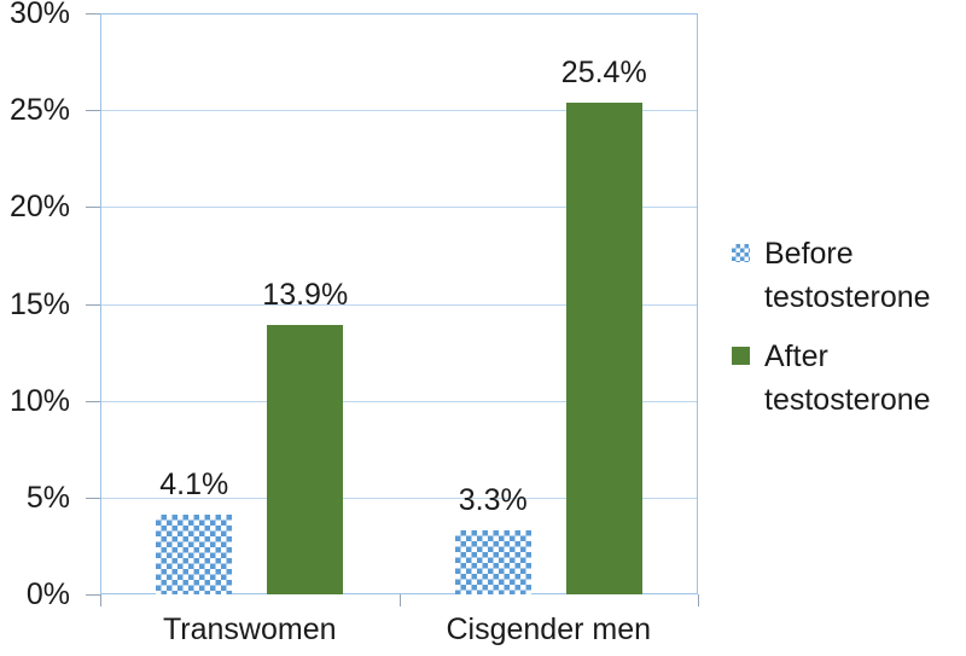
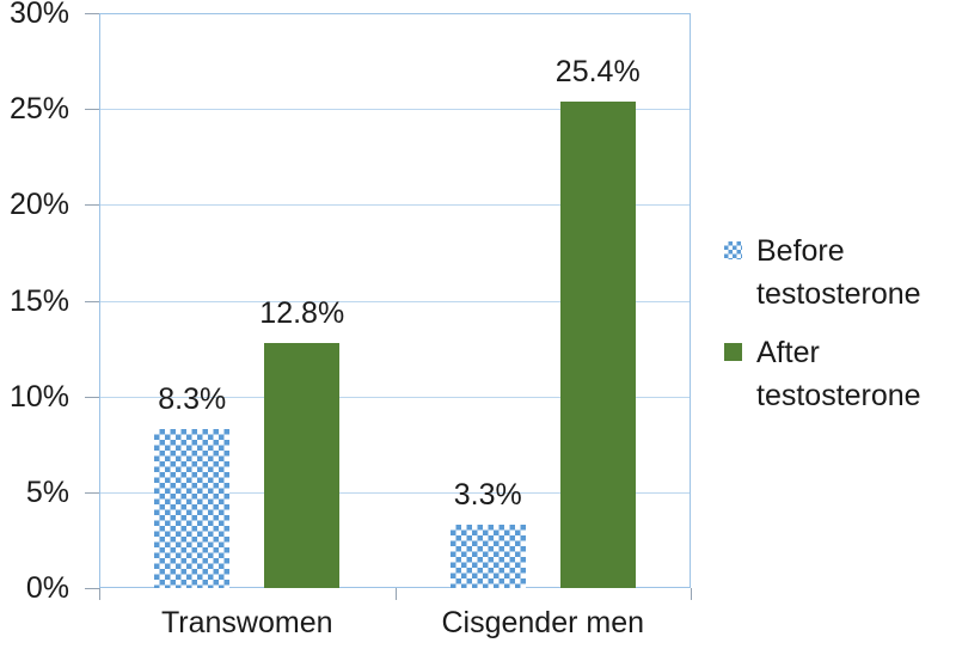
Before testosterone/Transwomen: 4.1% -> 8.3%
After testosterone/Transwomen: 13.9% -> 12.8%
